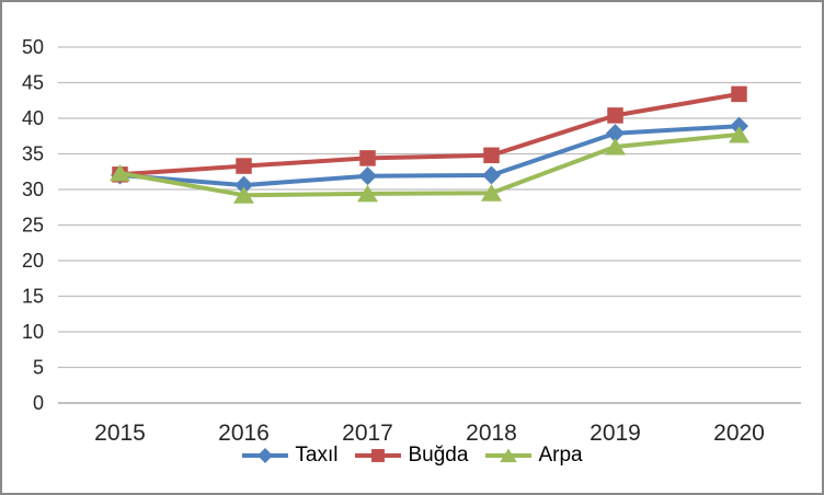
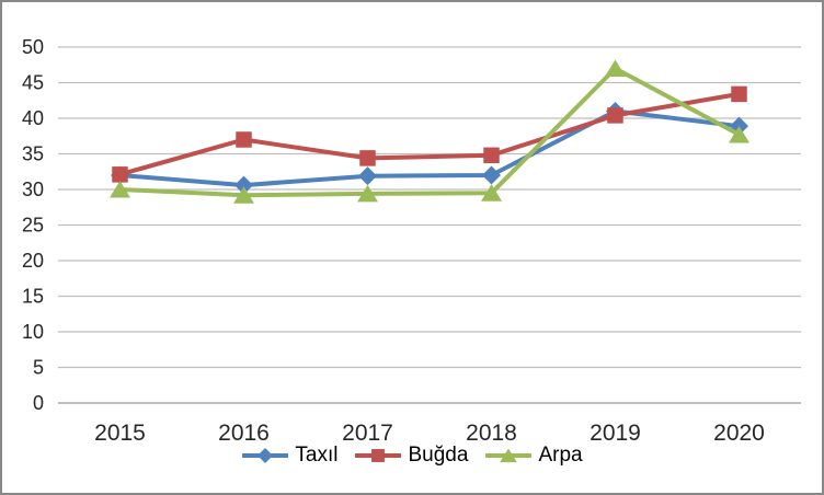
Arpa/2015: 32 -> 30
Buğda/2016: 33 -> 37
Taxıl/2019: 38 -> 41
Arpa/2019: 36 -> 47
